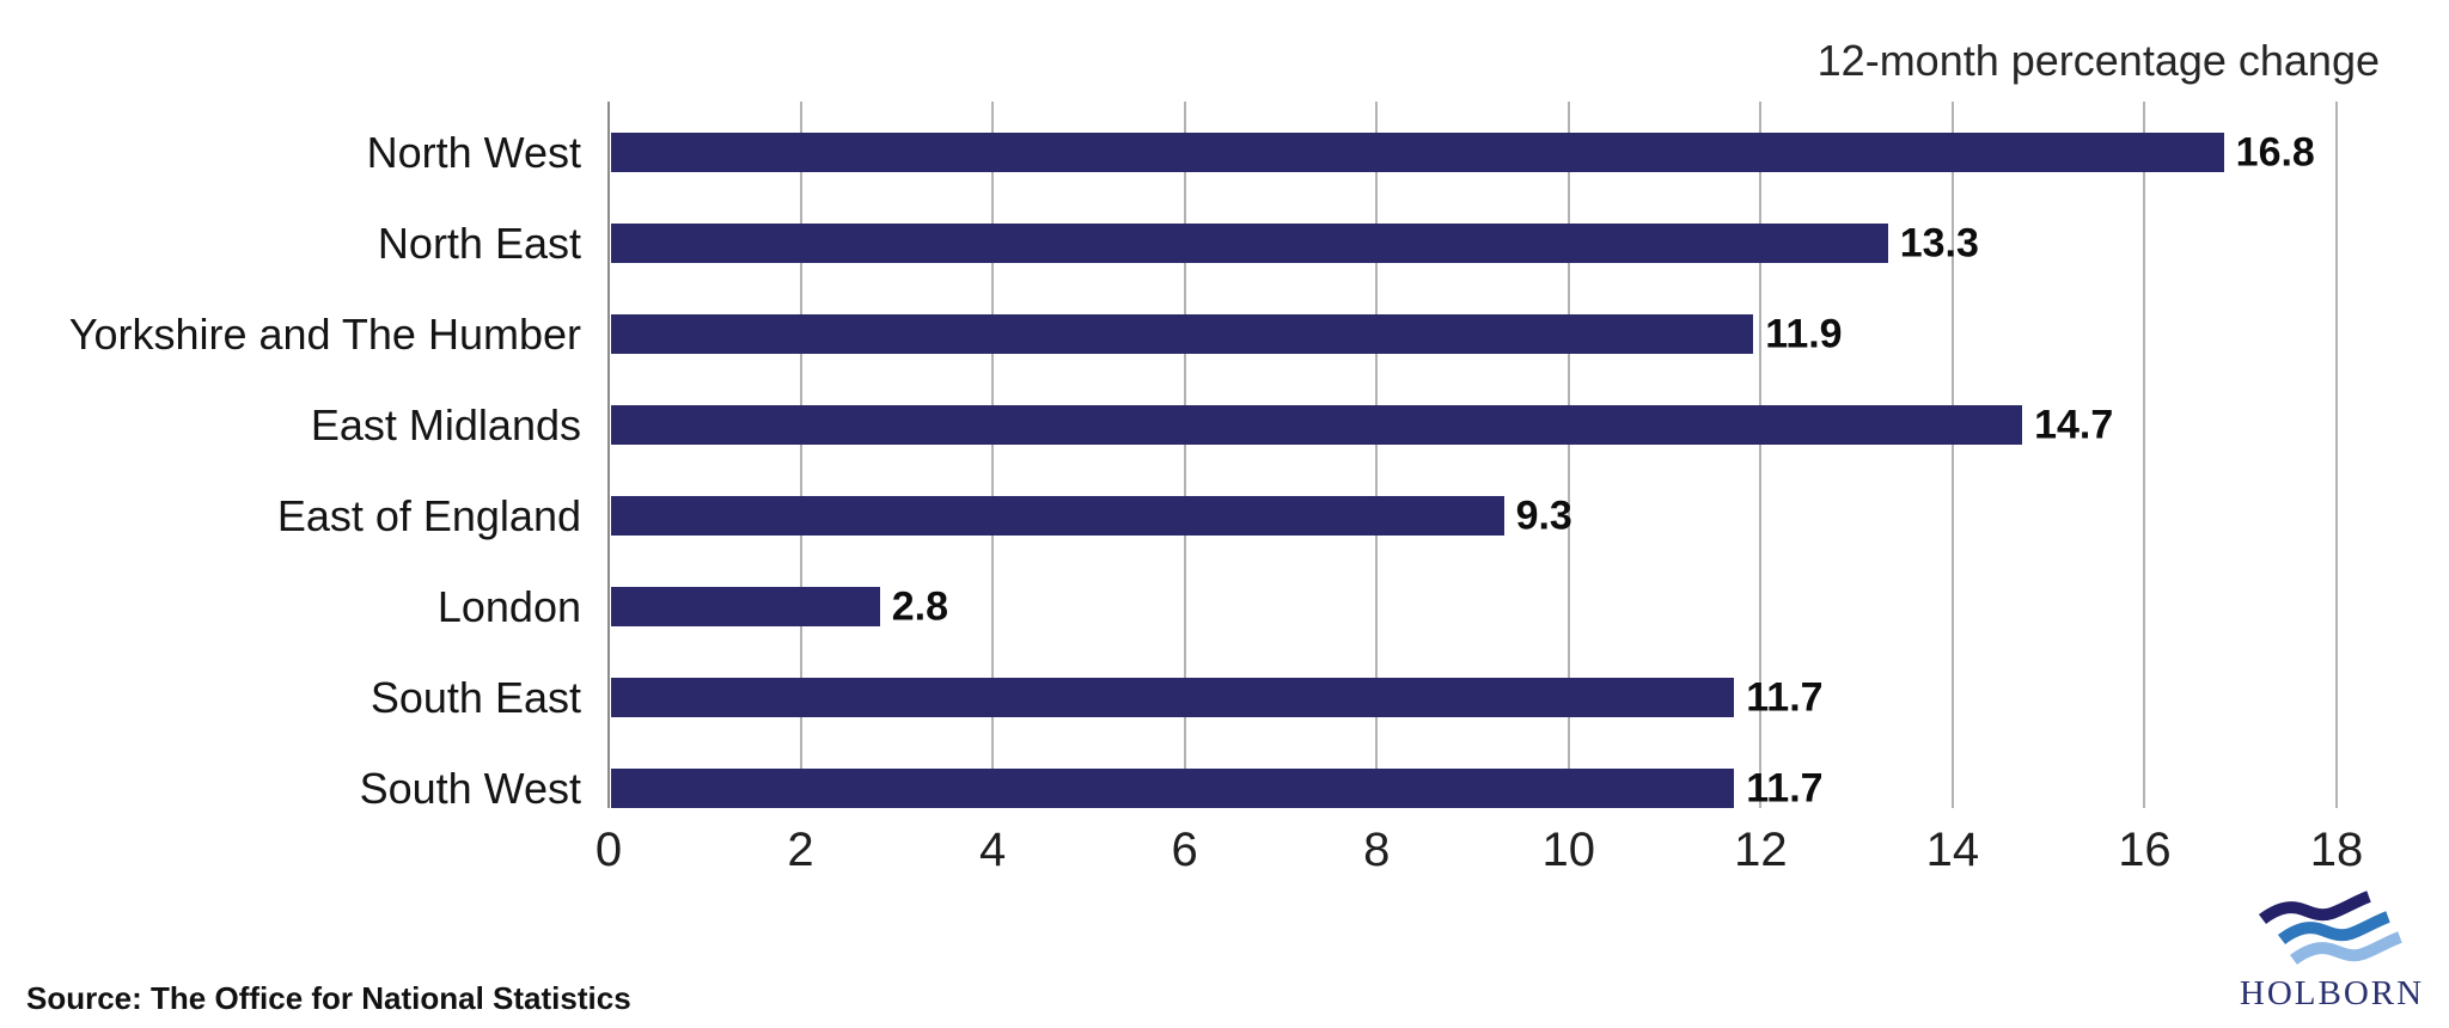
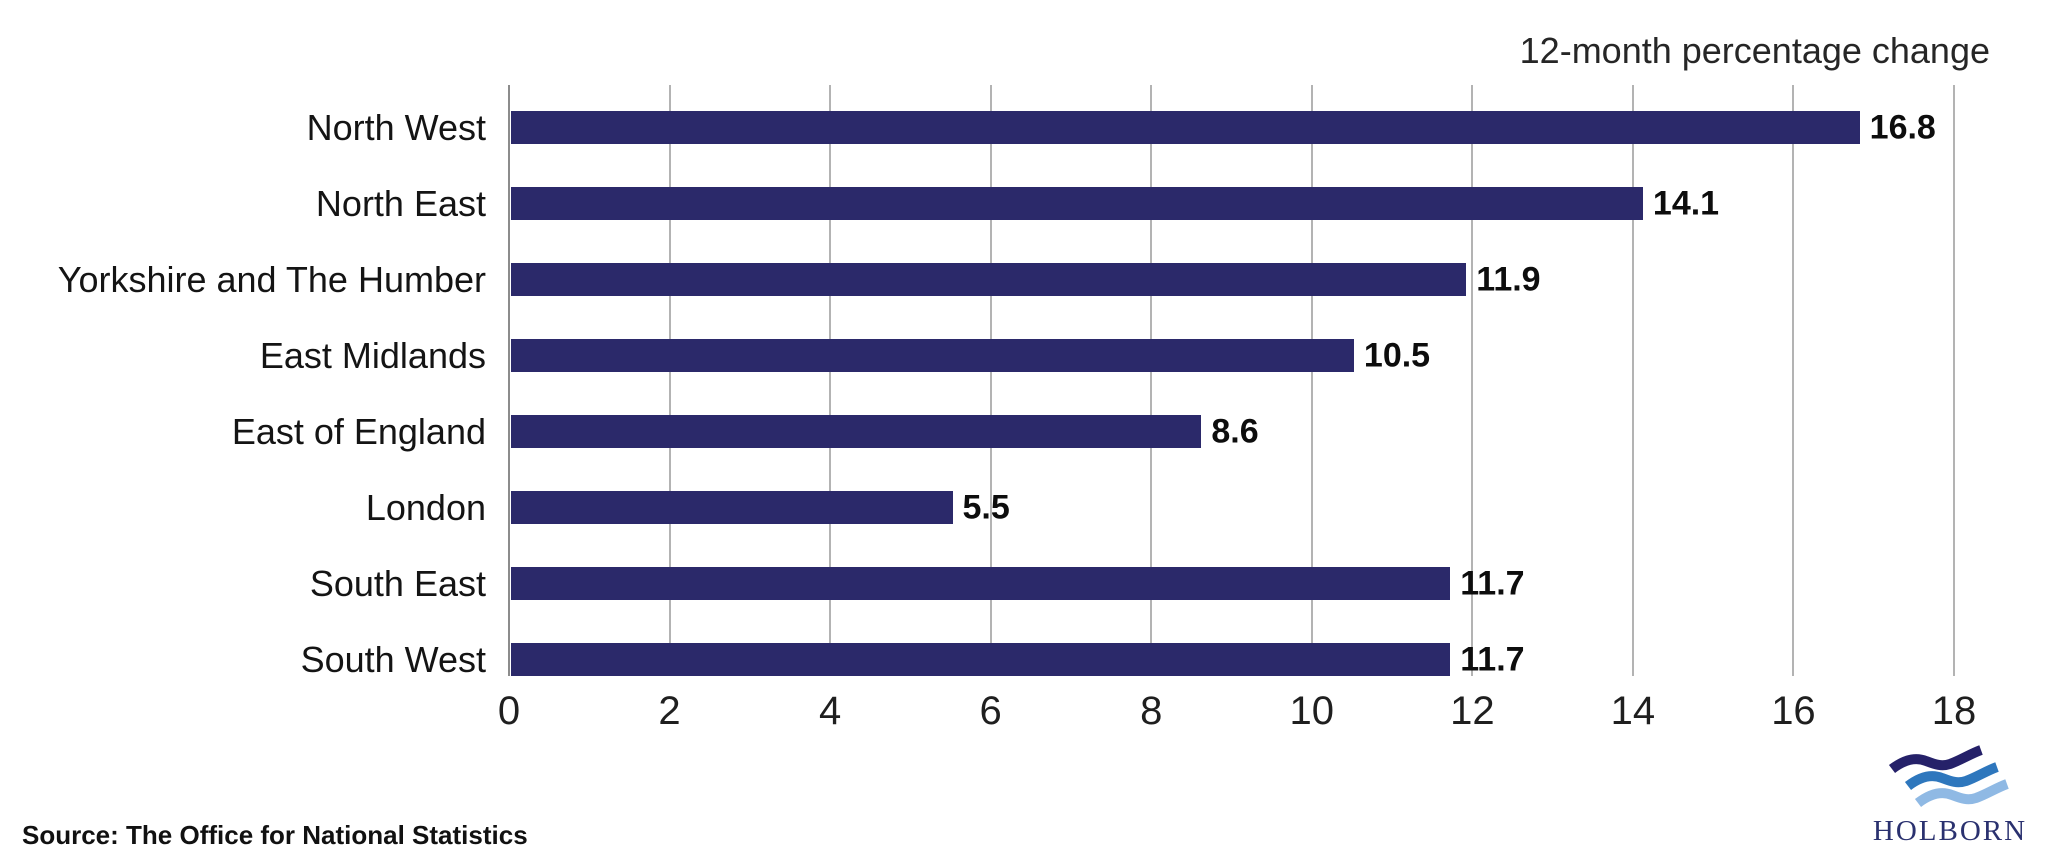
North East: 13.3 -> 14.1
East Midlands: 14.7 -> 10.5
East of England: 9.3 -> 8.6
London: 2.8 -> 5.5
